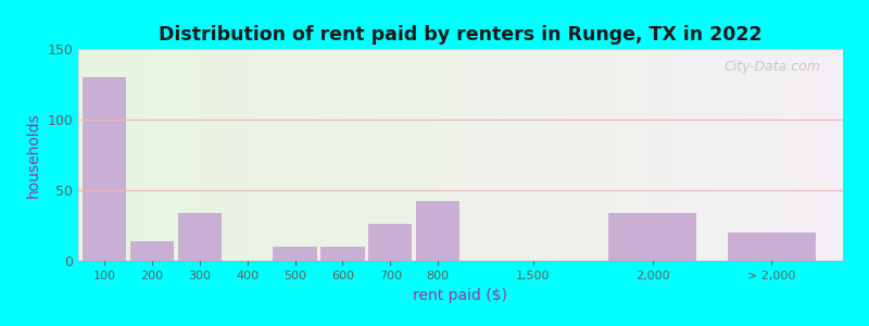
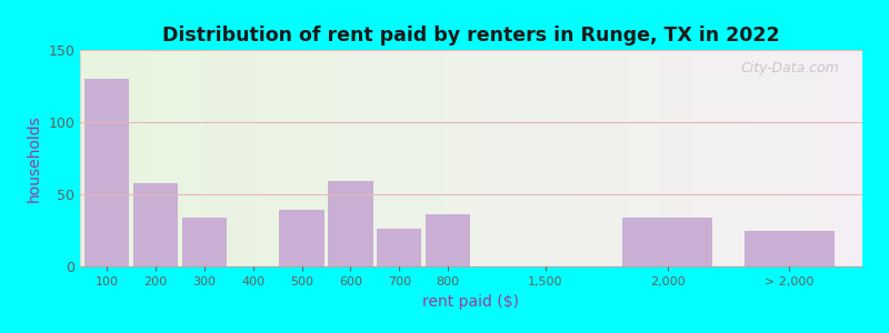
200: 14 -> 58
500: 10 -> 39
600: 10 -> 59
800: 42 -> 36
> 2,000: 20 -> 25
